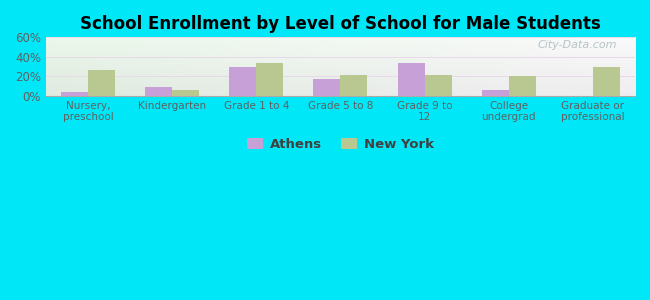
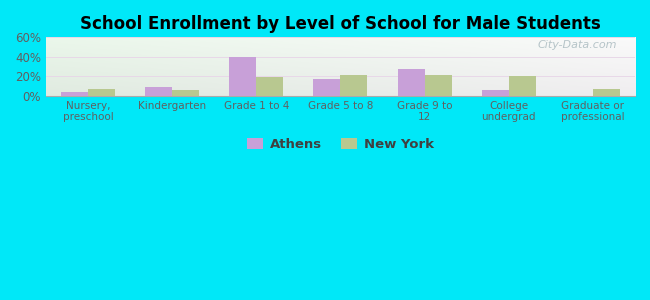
New York/Nursery, preschool: 26% -> 7%
Athens/Grade 1 to 4: 30% -> 40%
New York/Grade 1 to 4: 34% -> 19%
Athens/Grade 9 to 12: 34% -> 27%
New York/Graduate or professional: 30% -> 7%
